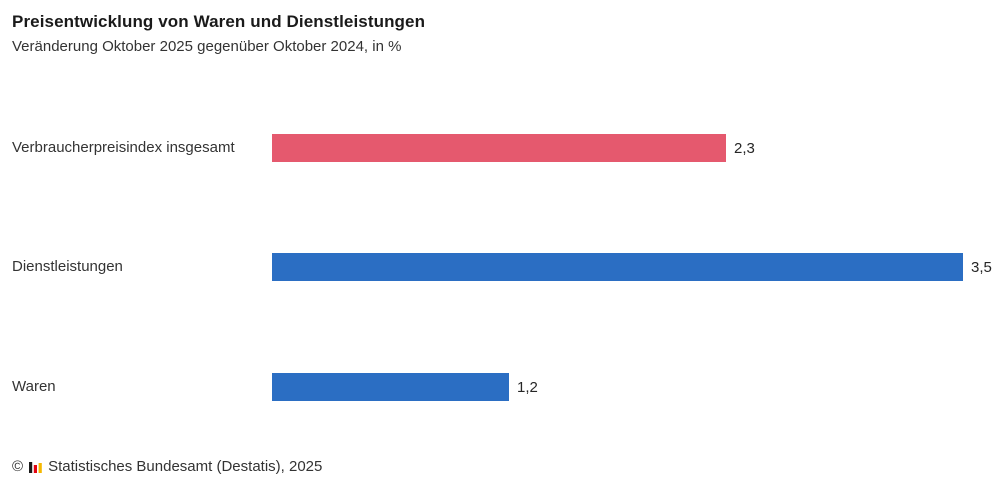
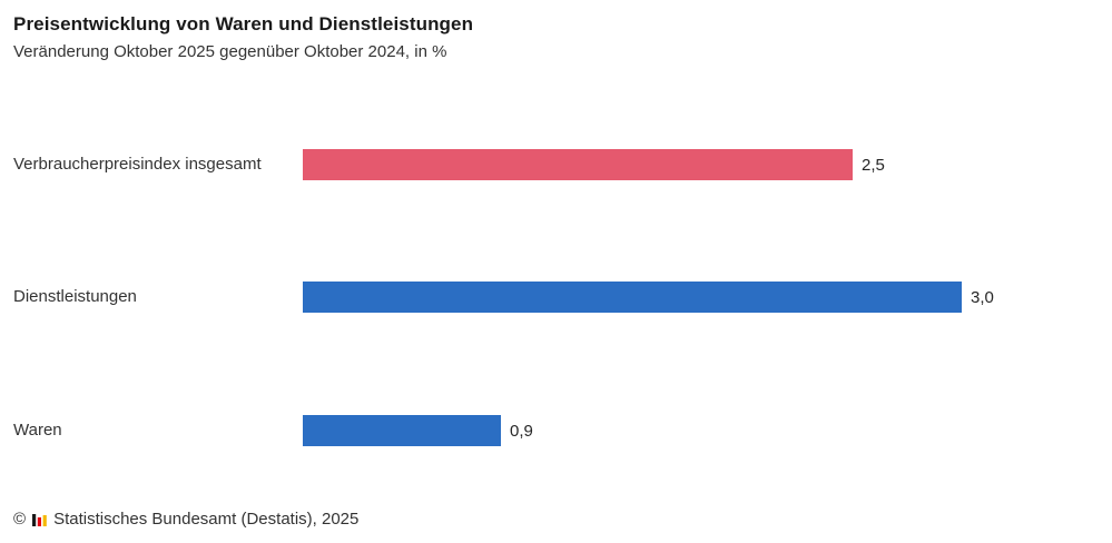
Verbraucherpreisindex insgesamt: 2,3 -> 2,5
Dienstleistungen: 3,5 -> 3,0
Waren: 1,2 -> 0,9
